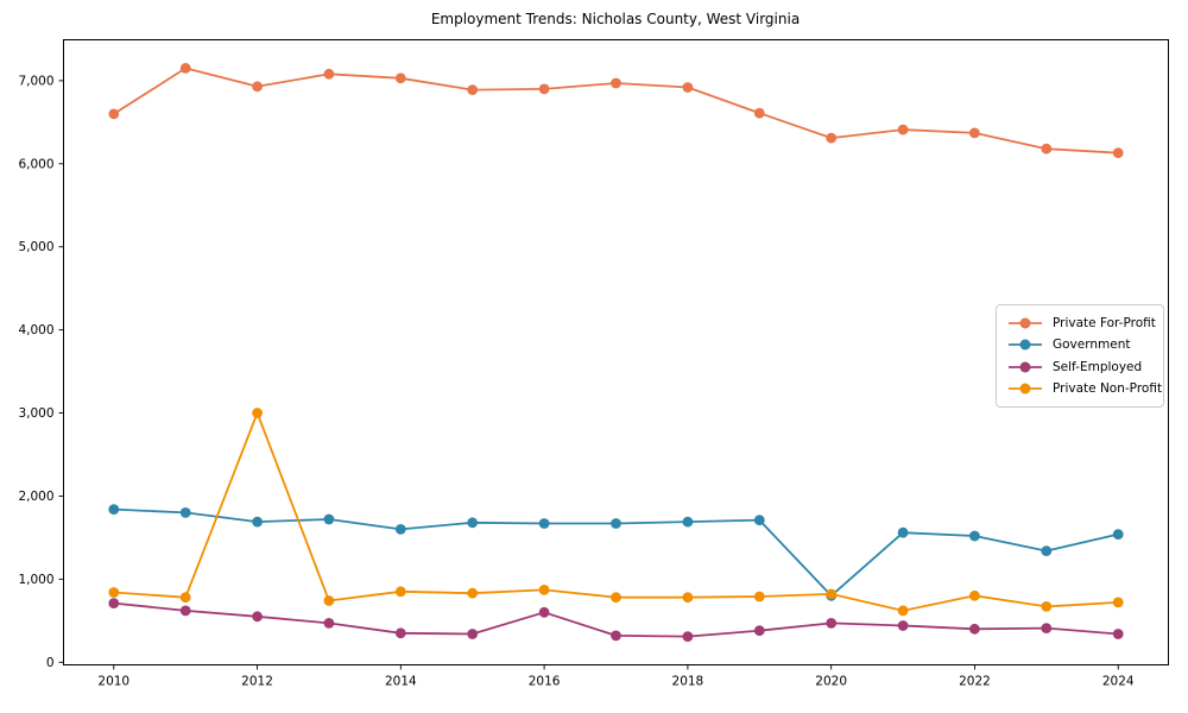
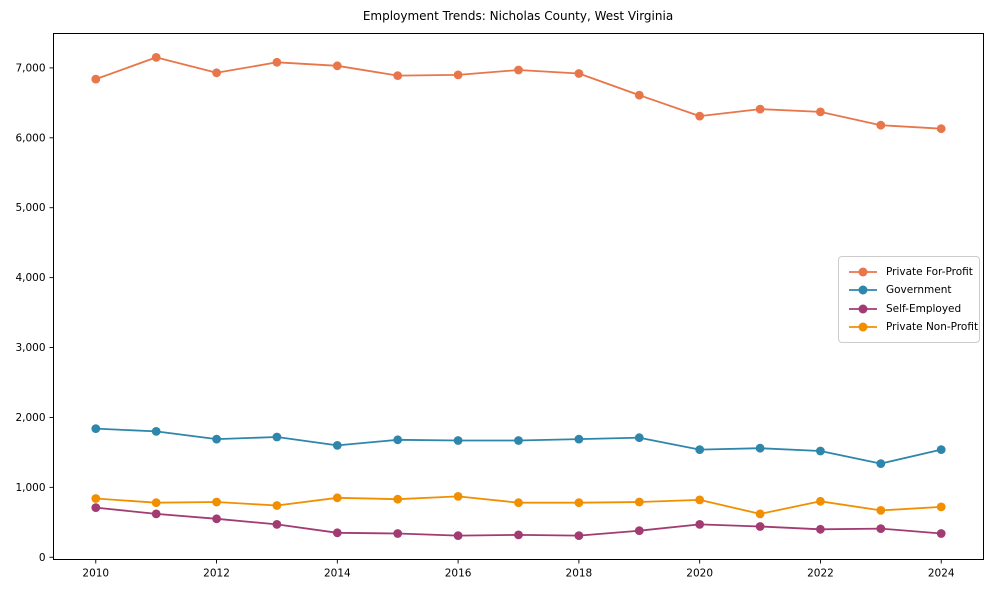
Private For-Profit/2010: 6600 -> 6800
Private Non-Profit/2012: 3000 -> 800
Self-Employed/2016: 600 -> 300
Government/2020: 800 -> 1500
